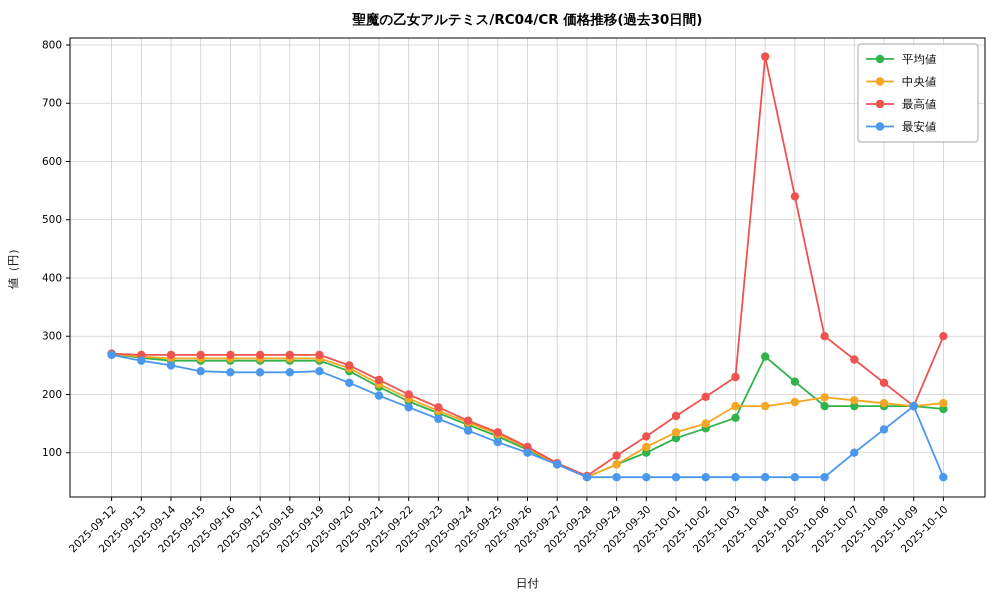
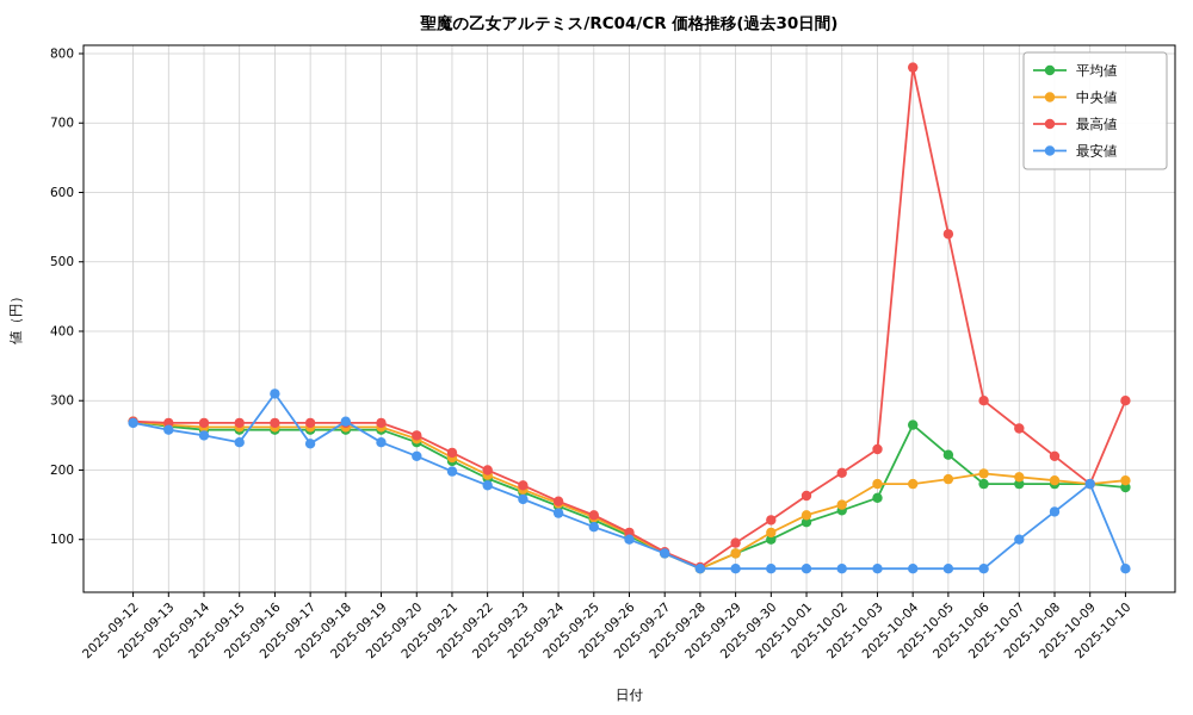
最安値/2025-09-16: 240 -> 310
最安値/2025-09-18: 240 -> 270
